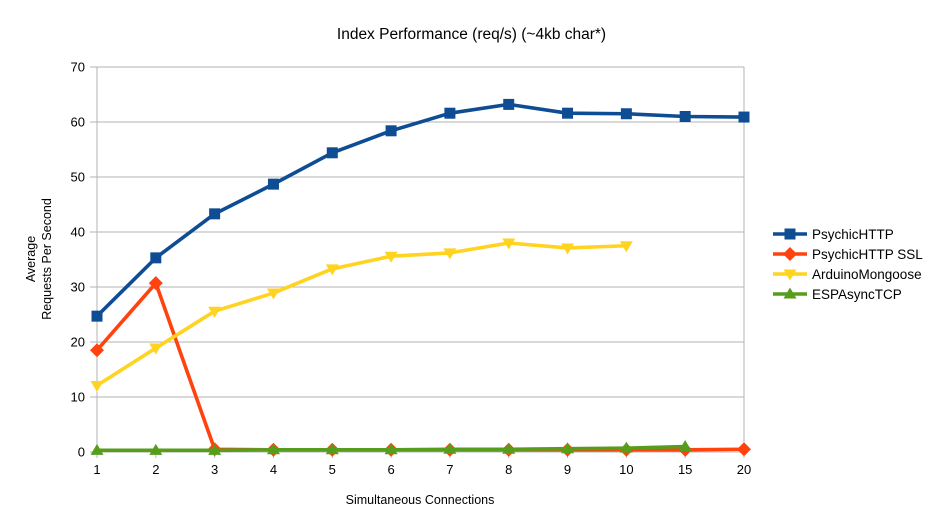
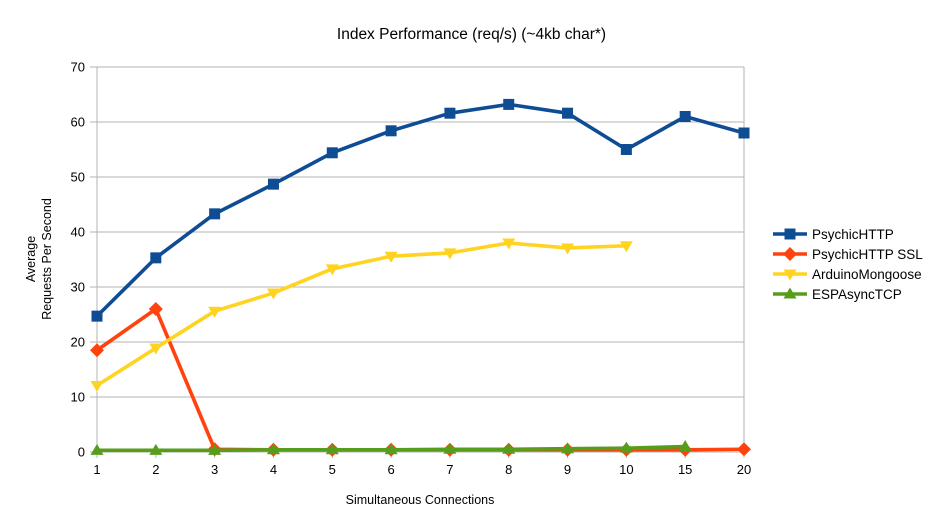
PsychicHTTP SSL/2: 31 -> 26
PsychicHTTP/10: 62 -> 55
PsychicHTTP/20: 61 -> 58
